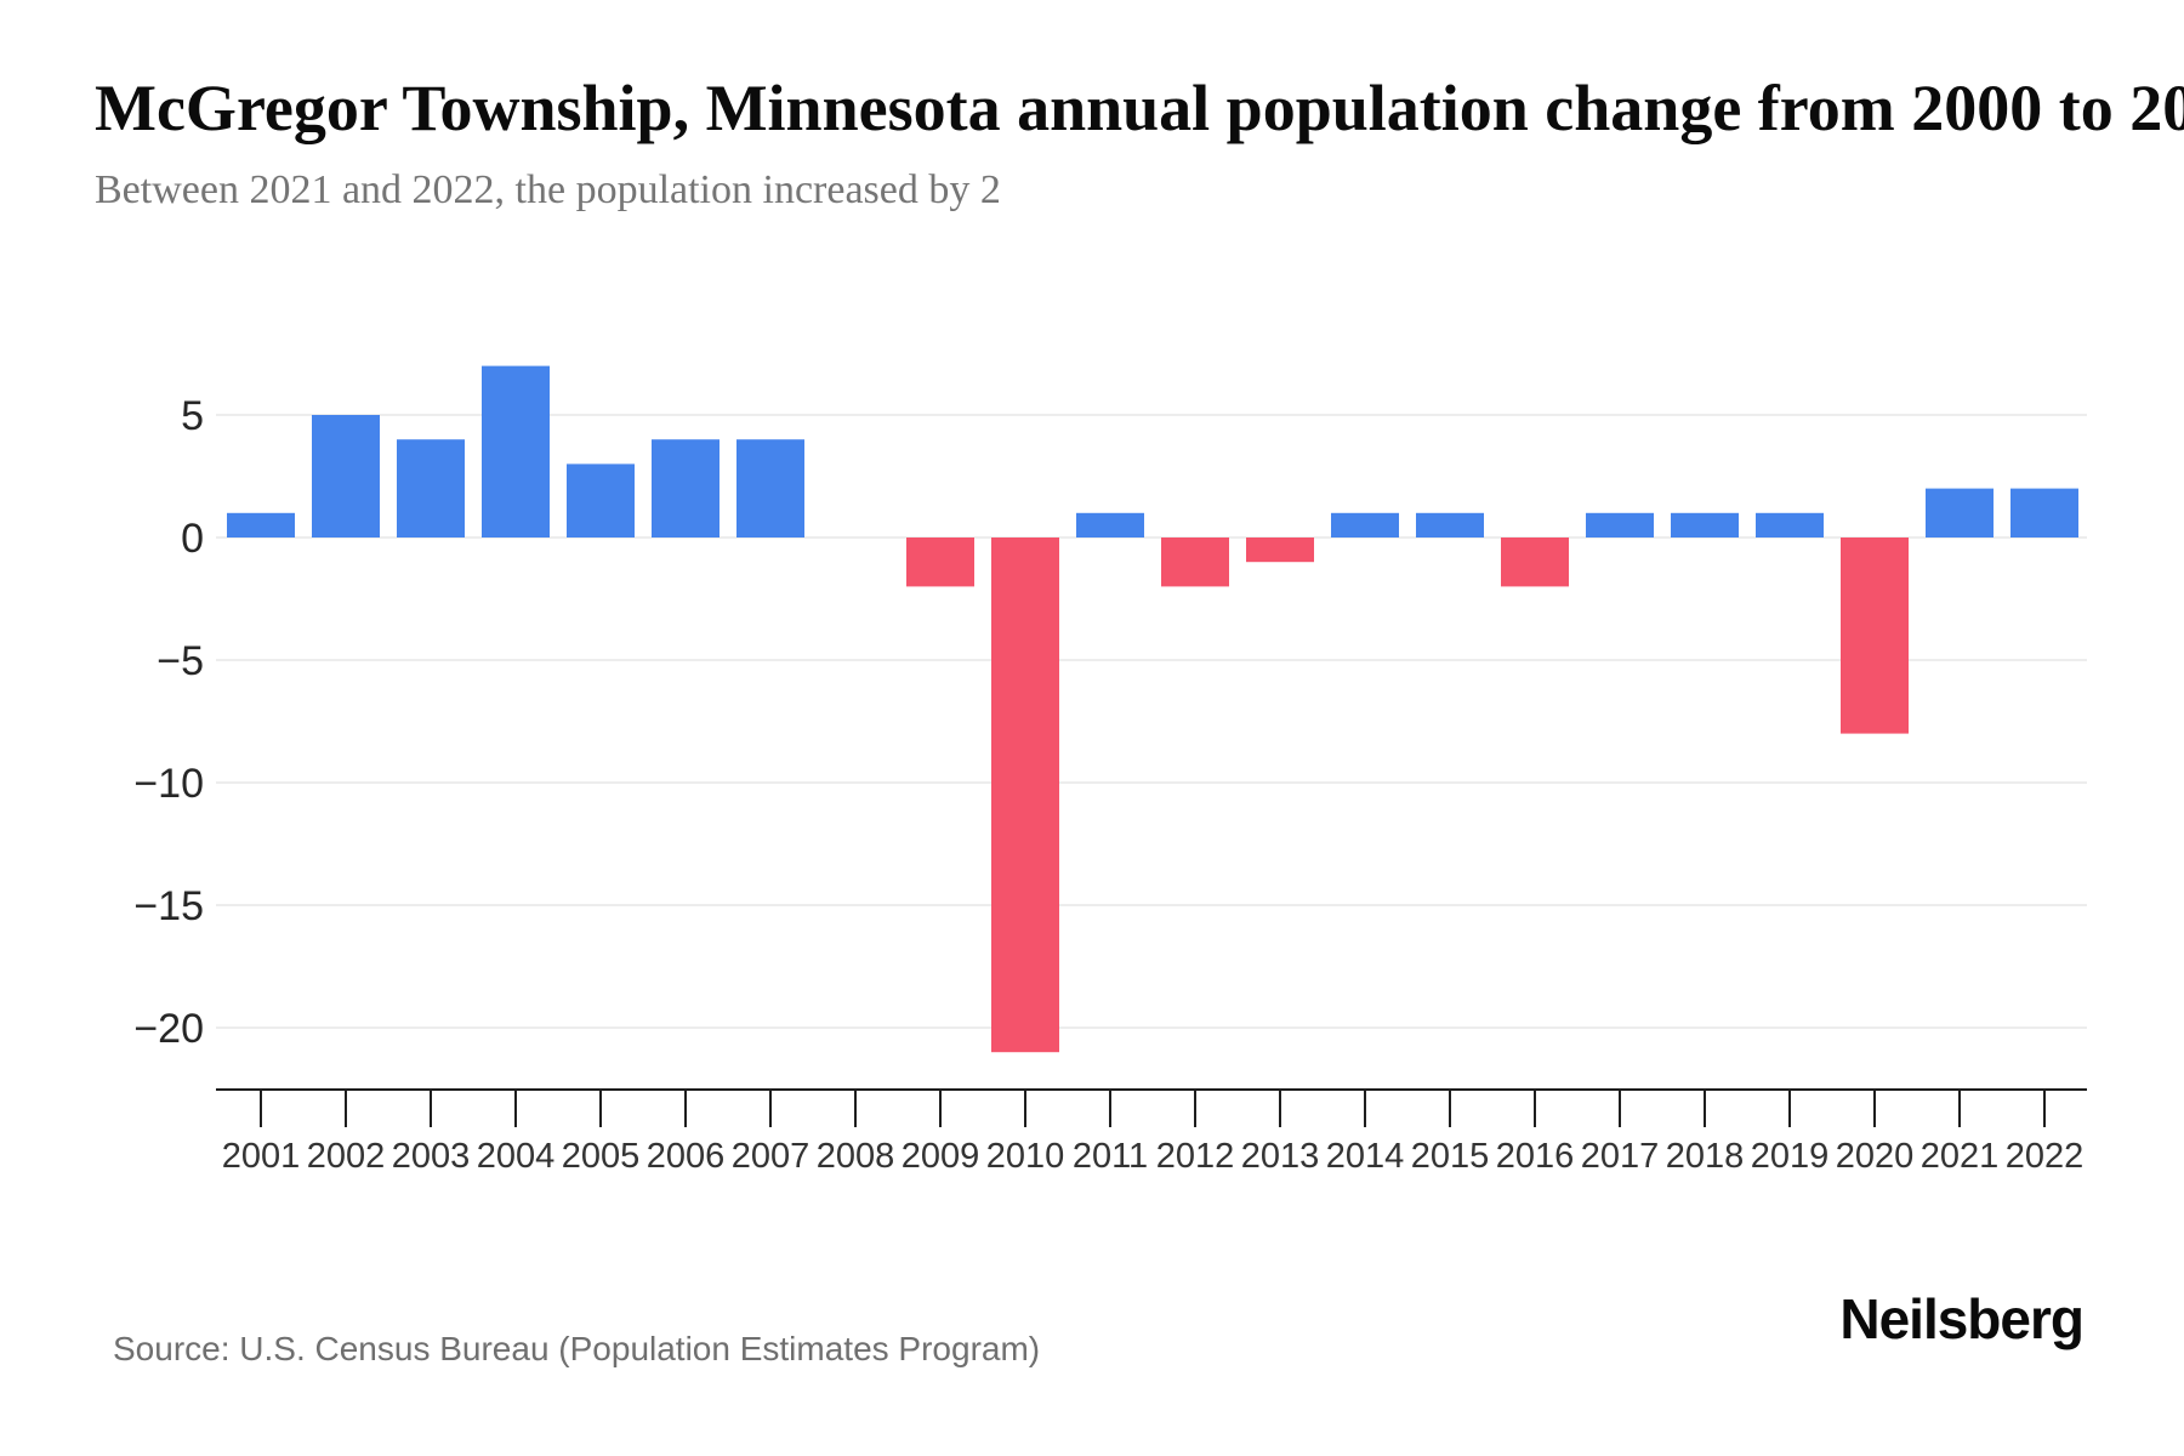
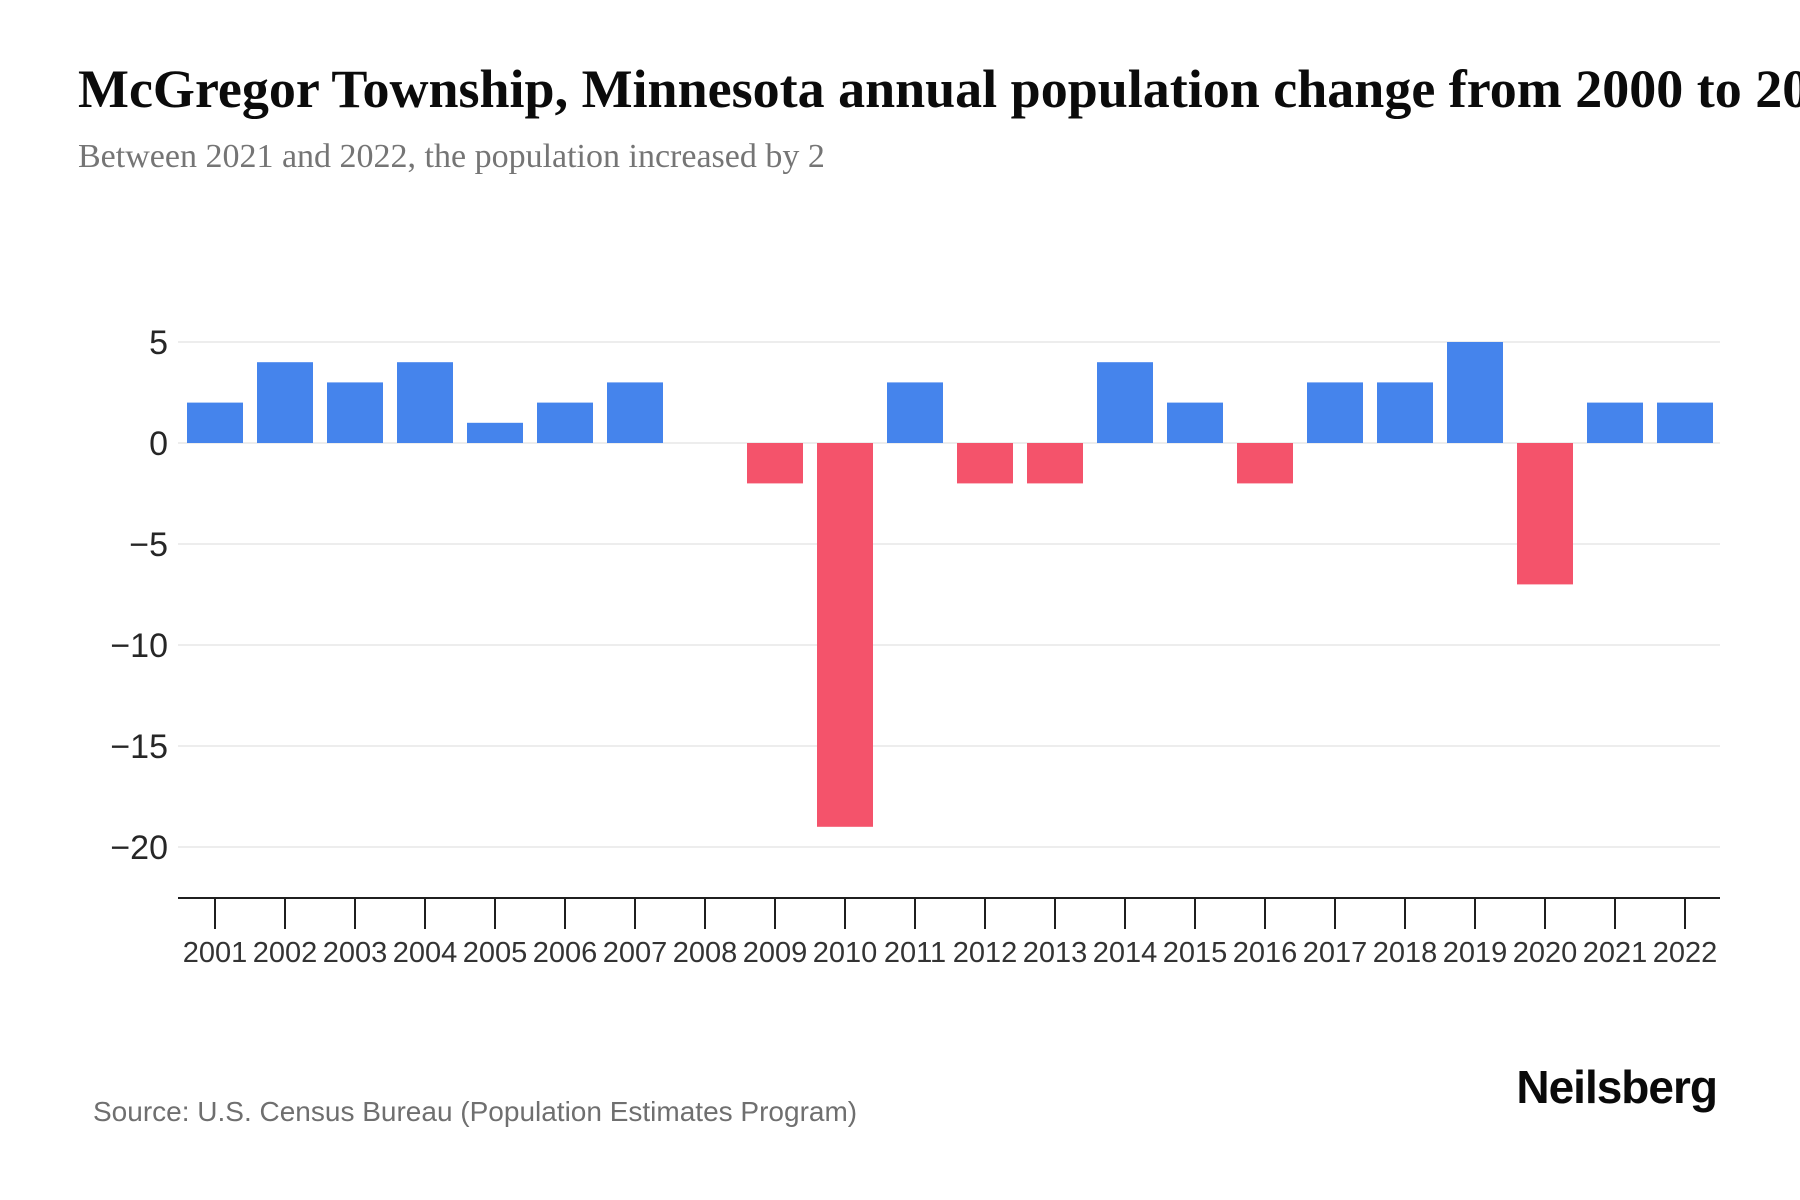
2001: 1 -> 2
2002: 5 -> 4
2003: 4 -> 3
2004: 7 -> 4
2005: 3 -> 1
2006: 4 -> 2
2007: 4 -> 3
2010: -21 -> -19
2011: 1 -> 3
2013: -1 -> -2
2014: 1 -> 4
2015: 1 -> 2
2017: 1 -> 3
2018: 1 -> 3
2019: 1 -> 5
2020: -8 -> -7
